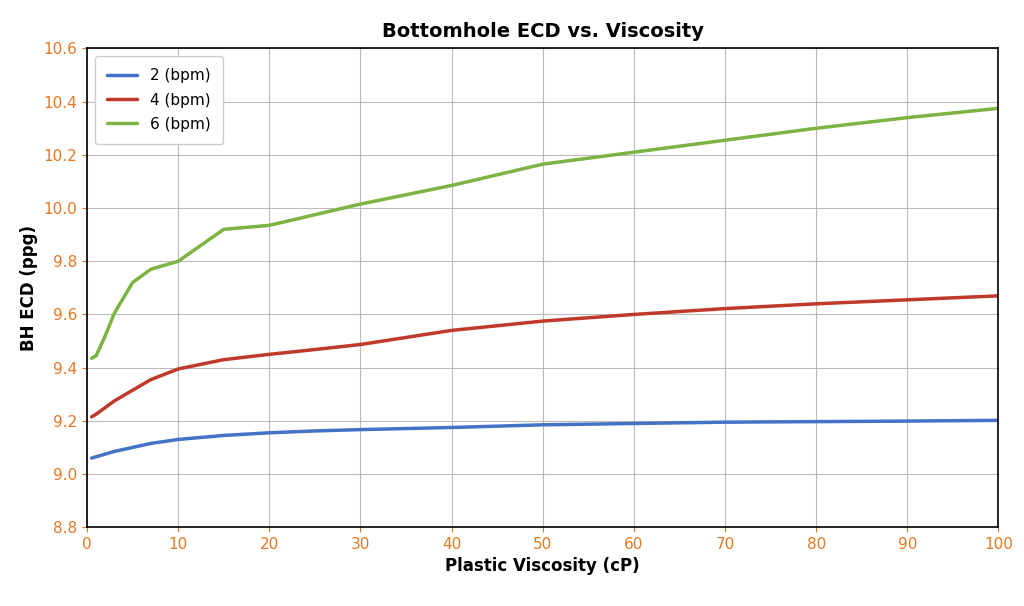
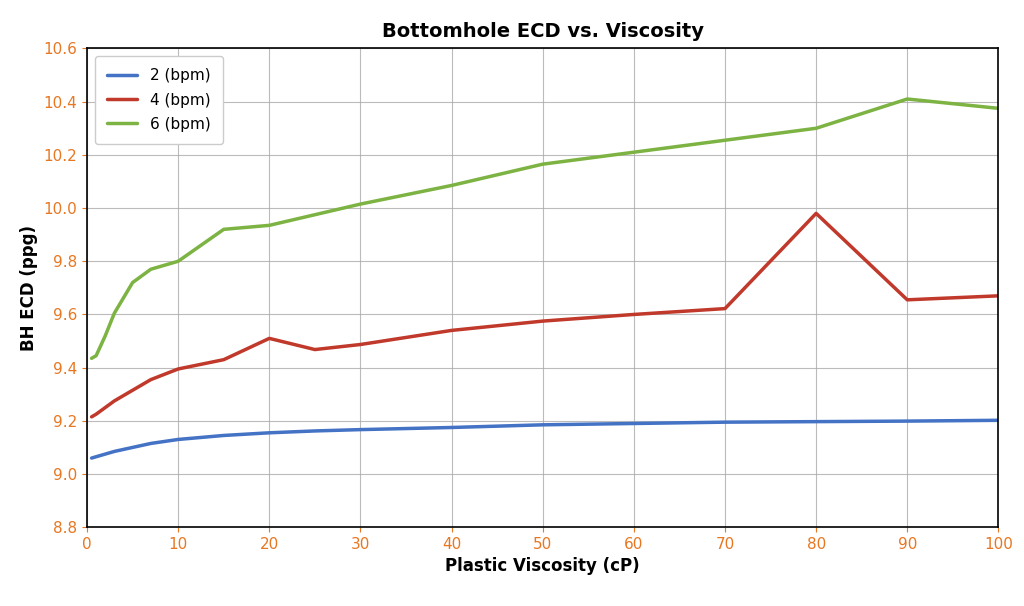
4 (bpm)/20: 9.450 -> 9.510
4 (bpm)/80: 9.640 -> 9.980
6 (bpm)/90: 10.340 -> 10.410
